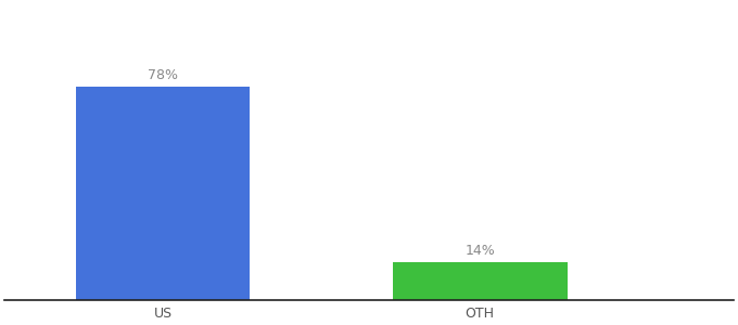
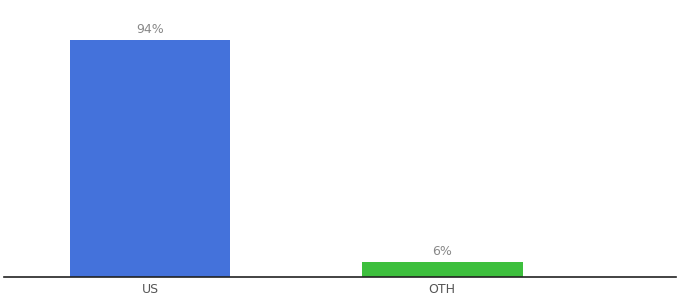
US: 78% -> 94%
OTH: 14% -> 6%
